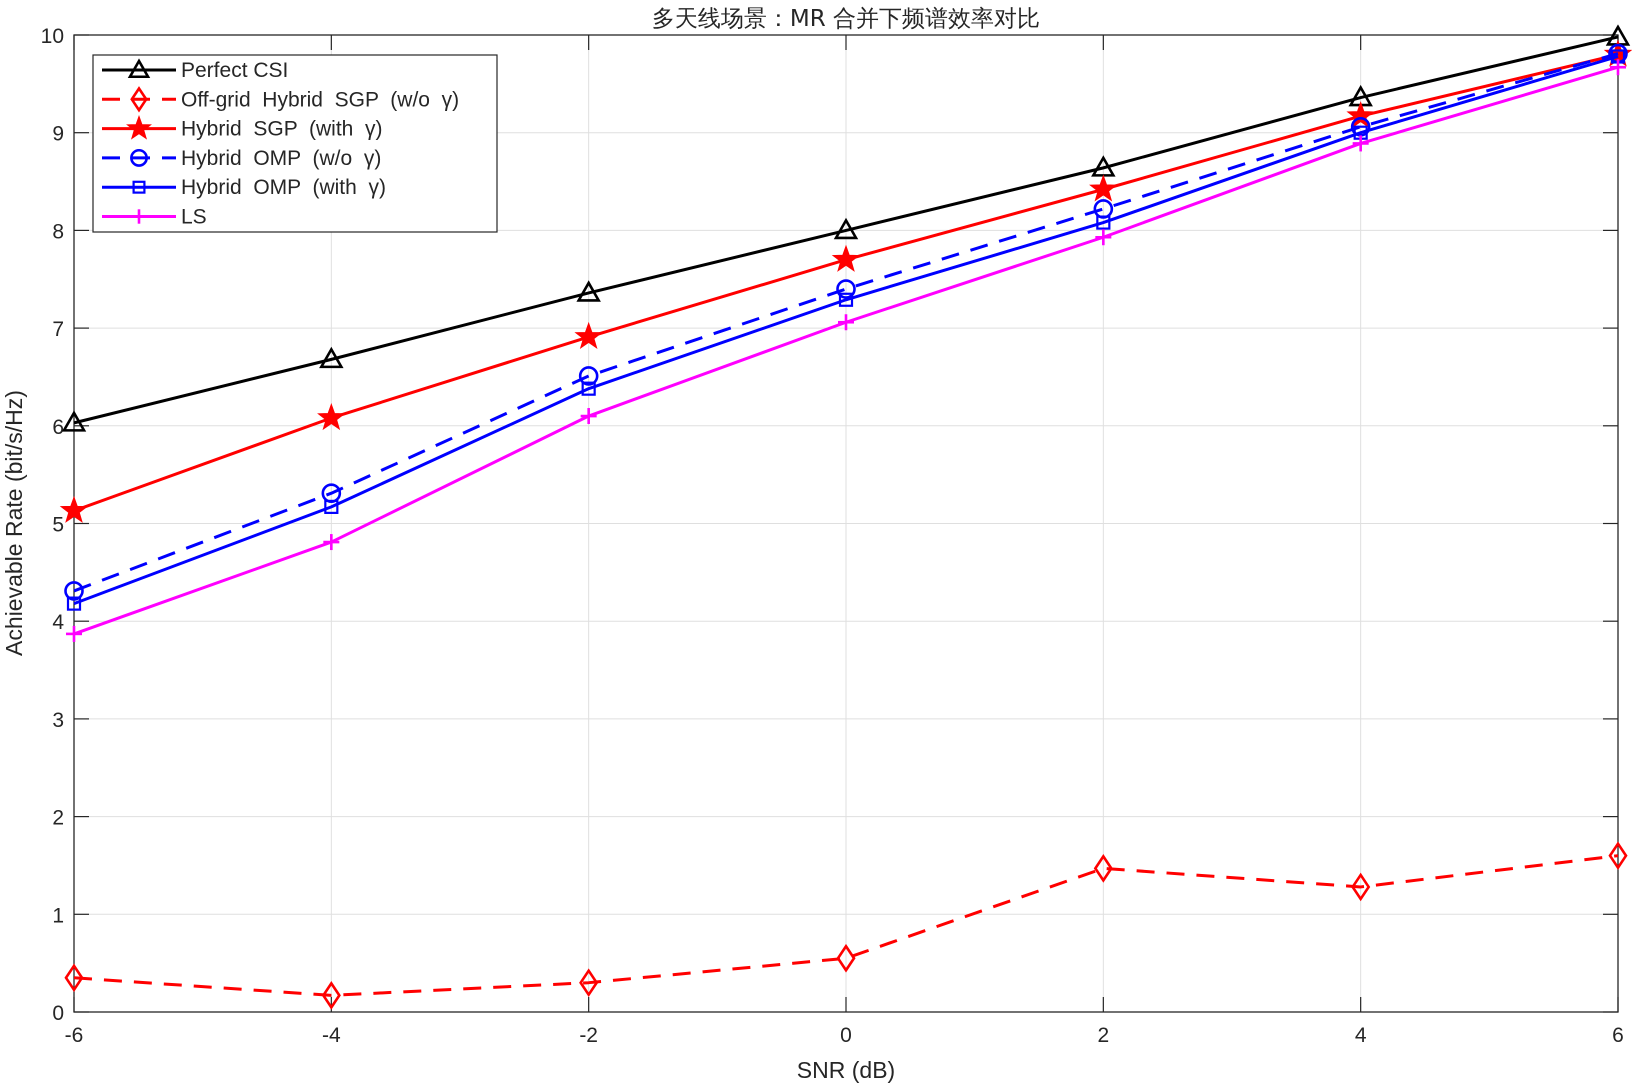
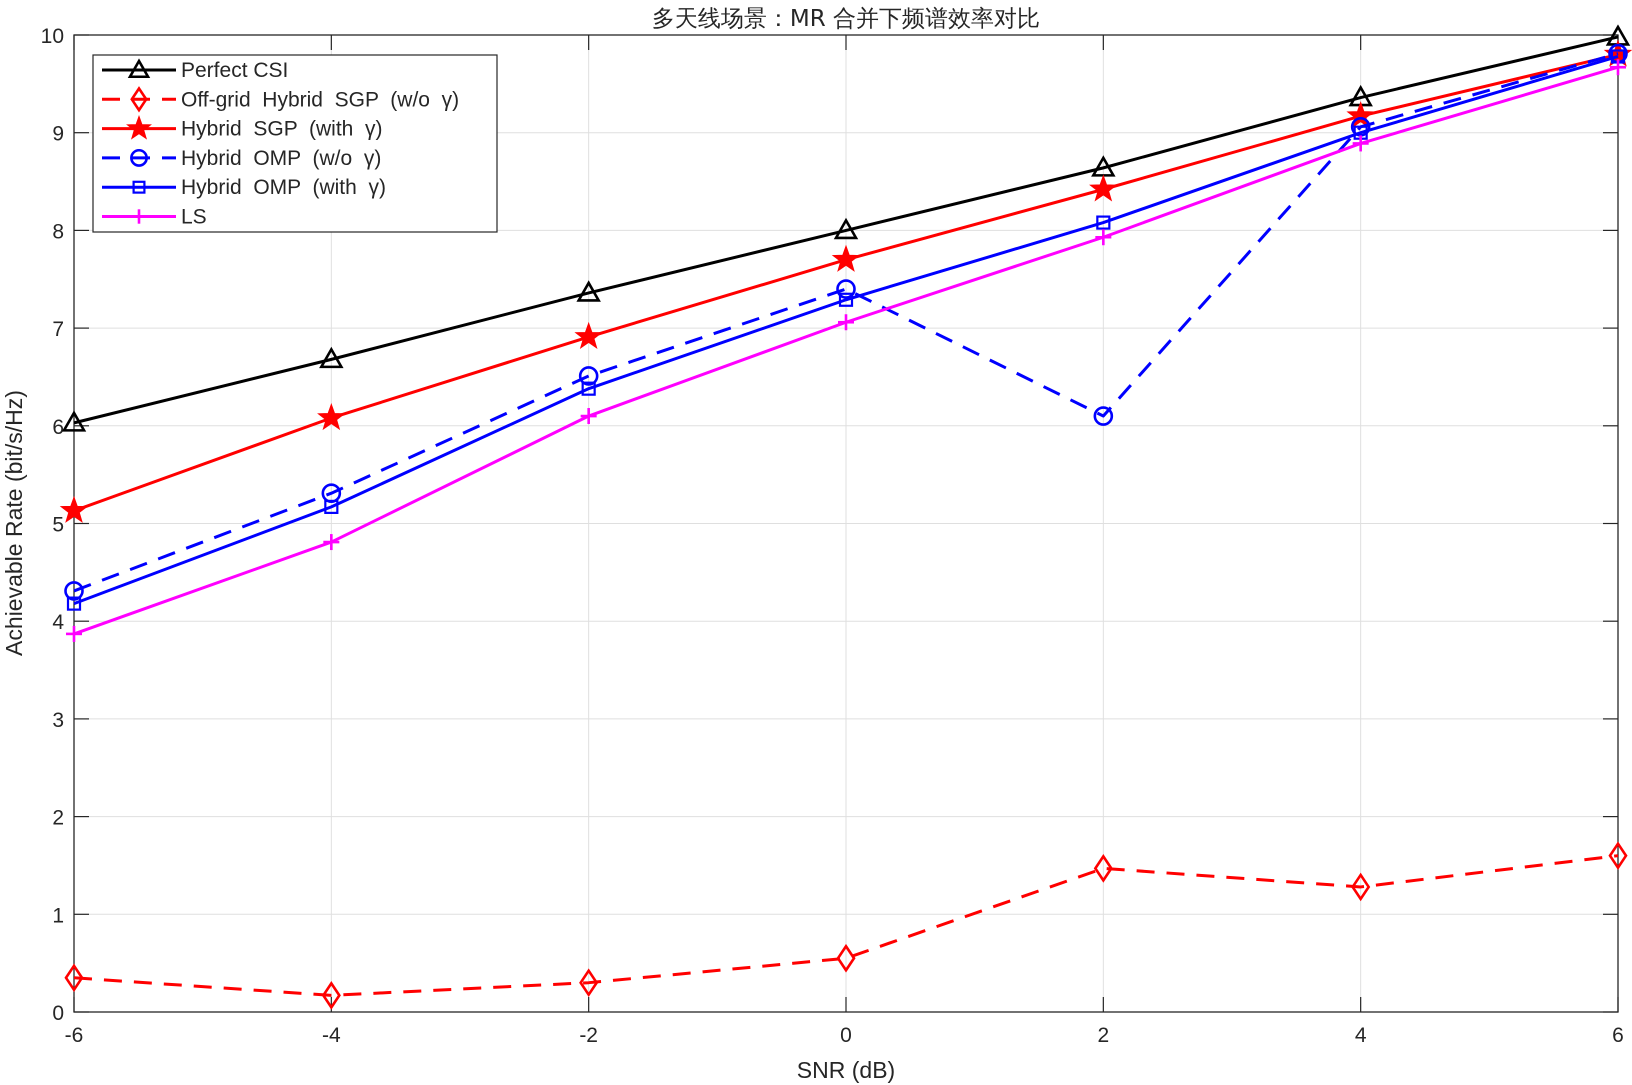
Hybrid OMP (w/o γ)/2: 8.2 -> 6.1
